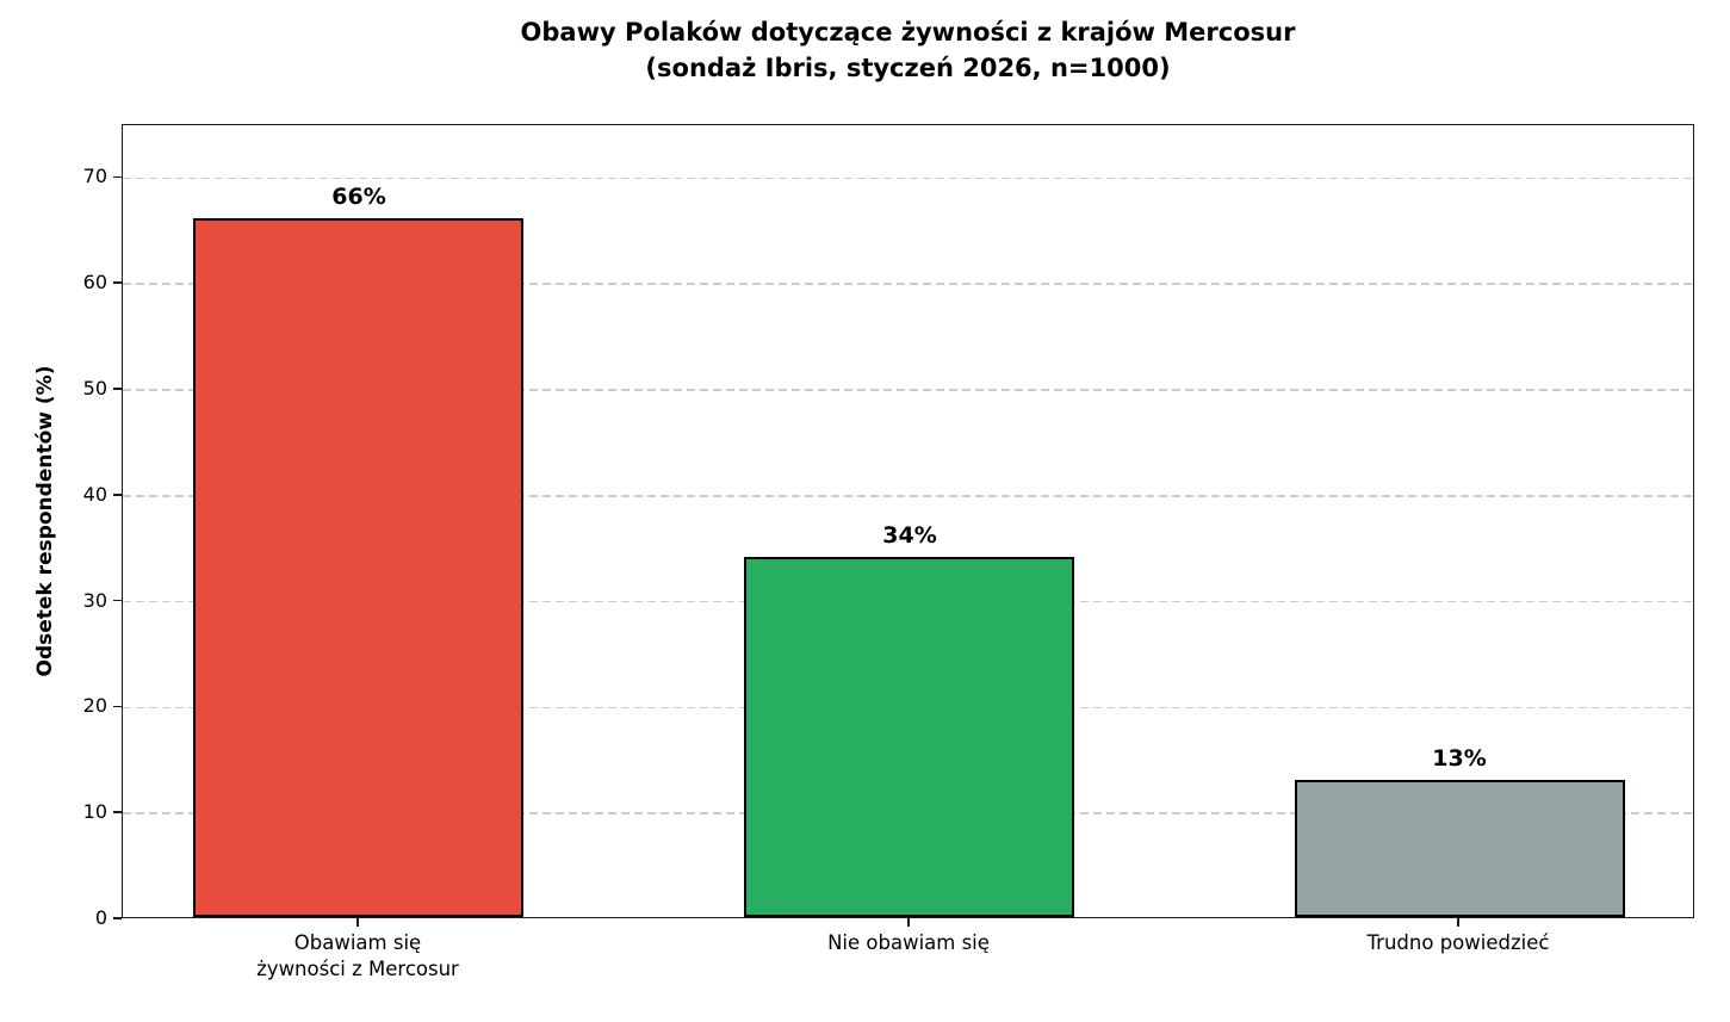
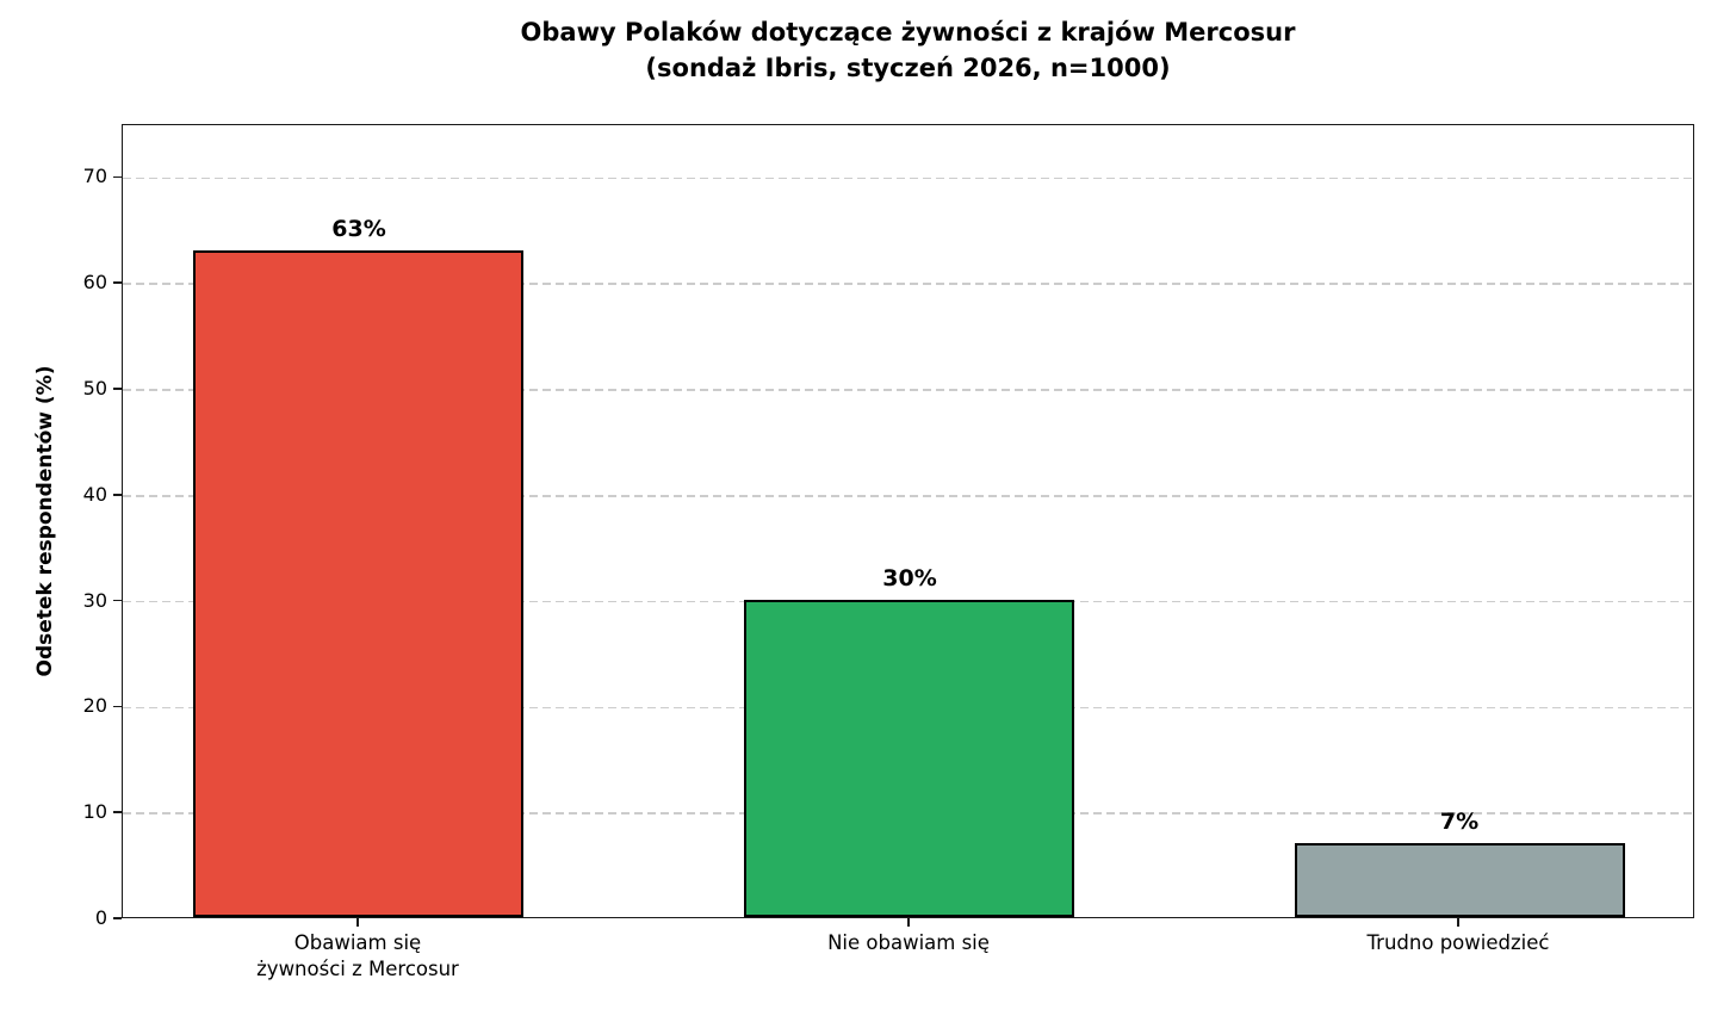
Obawiam się żywności z Mercosur: 66% -> 63%
Nie obawiam się: 34% -> 30%
Trudno powiedzieć: 13% -> 7%
